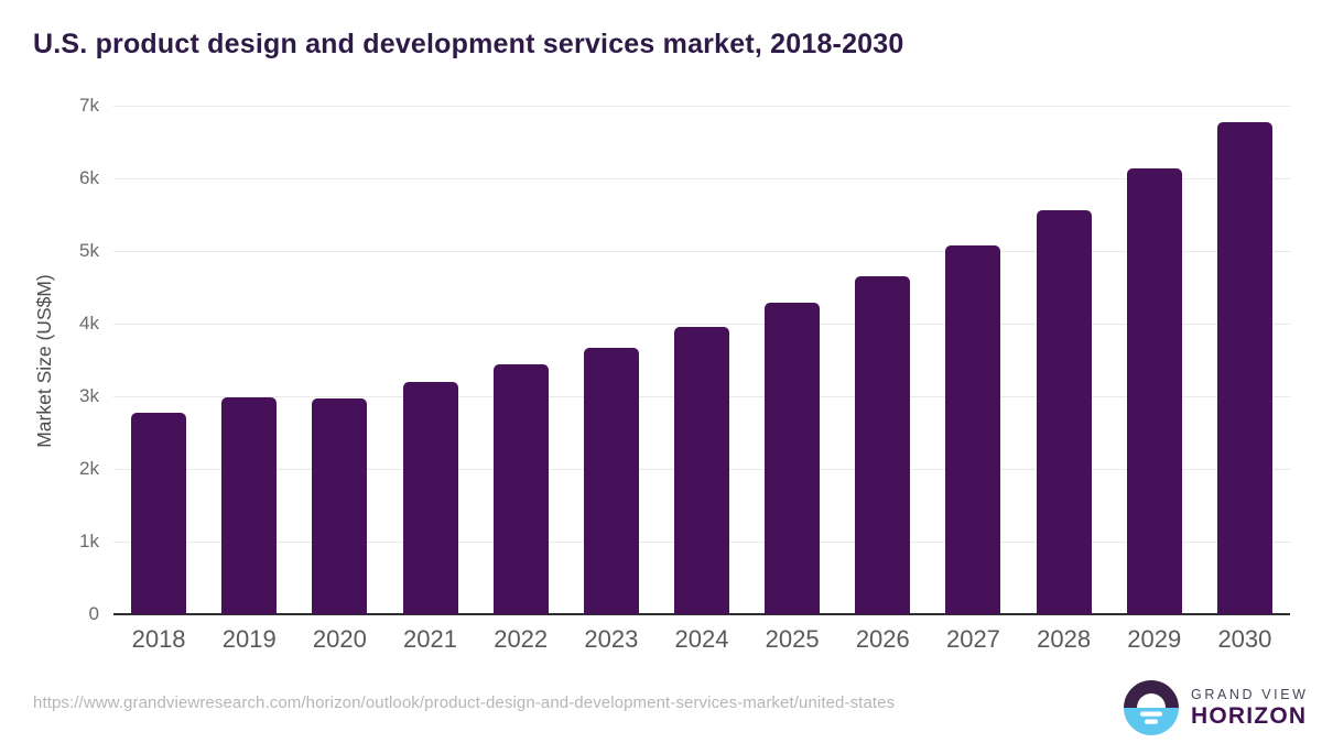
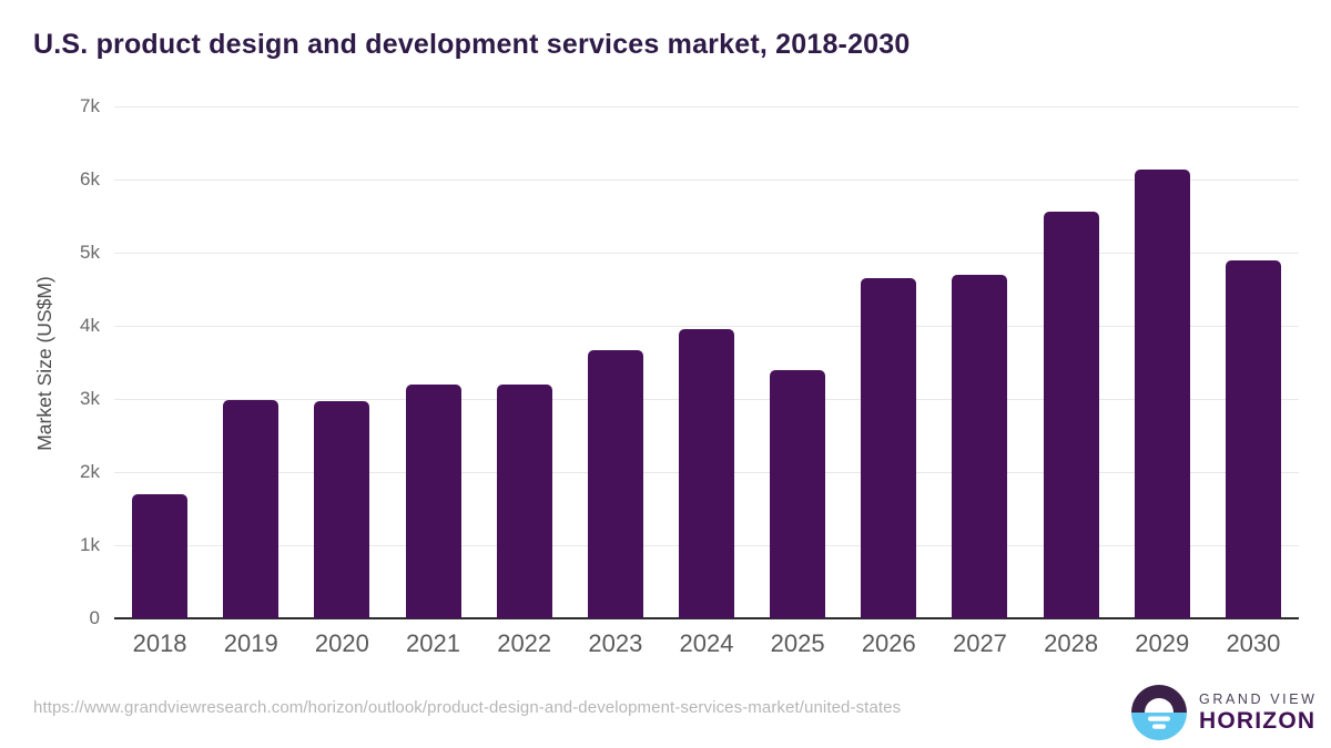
2018: 2.8k -> 1.7k
2022: 3.4k -> 3.2k
2025: 4.3k -> 3.4k
2027: 5.1k -> 4.7k
2030: 6.8k -> 4.9k
